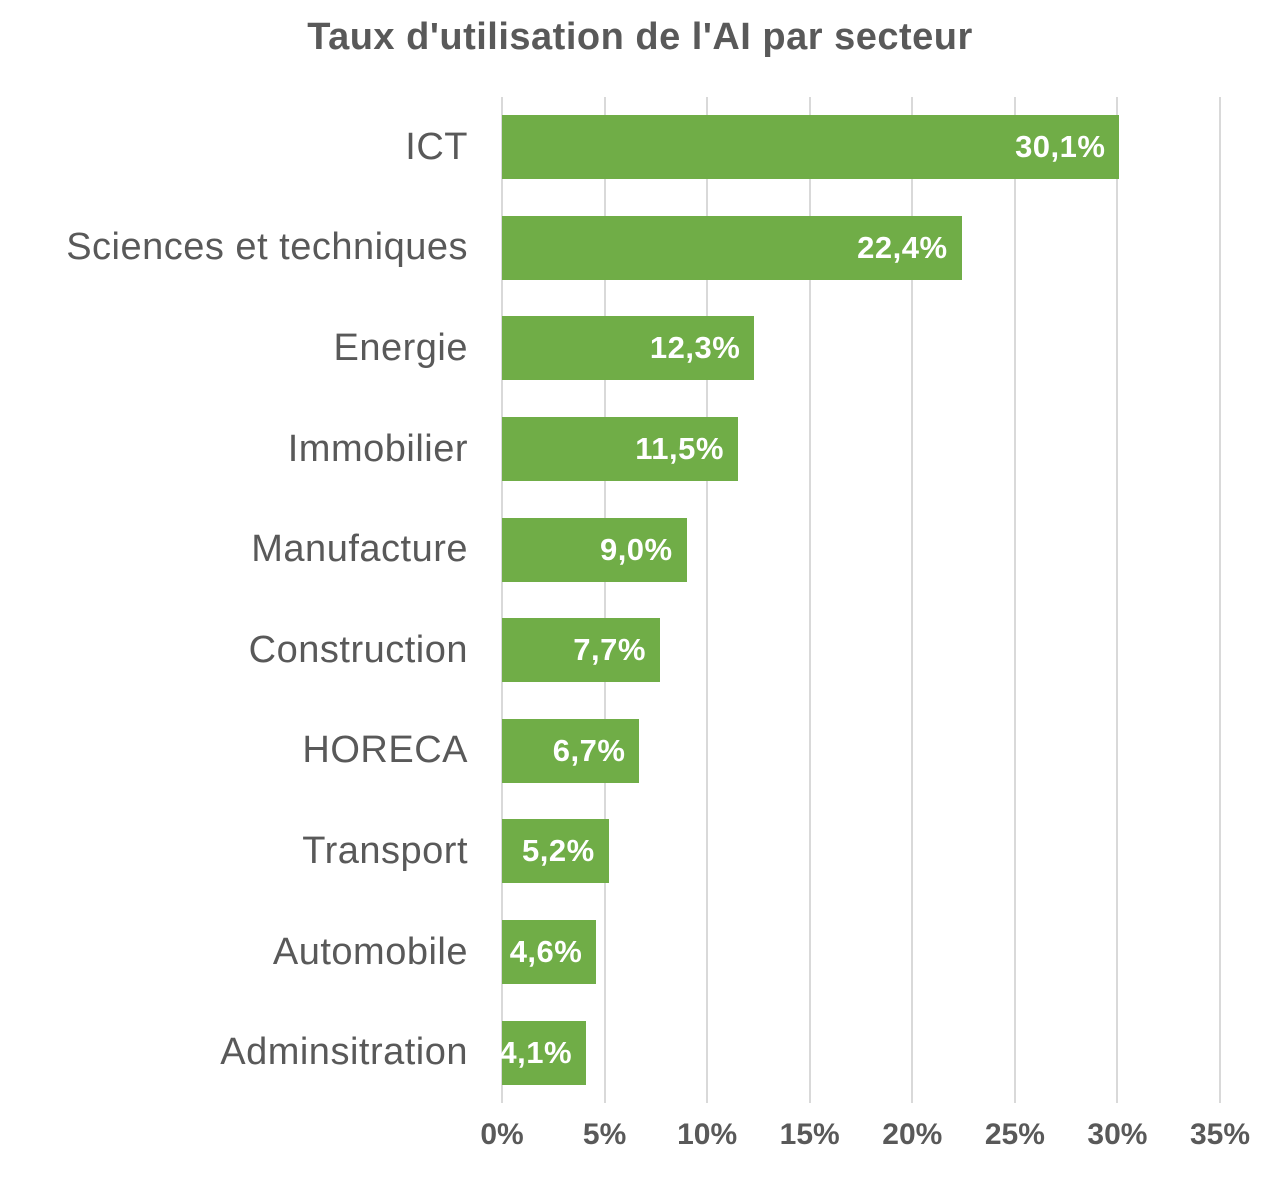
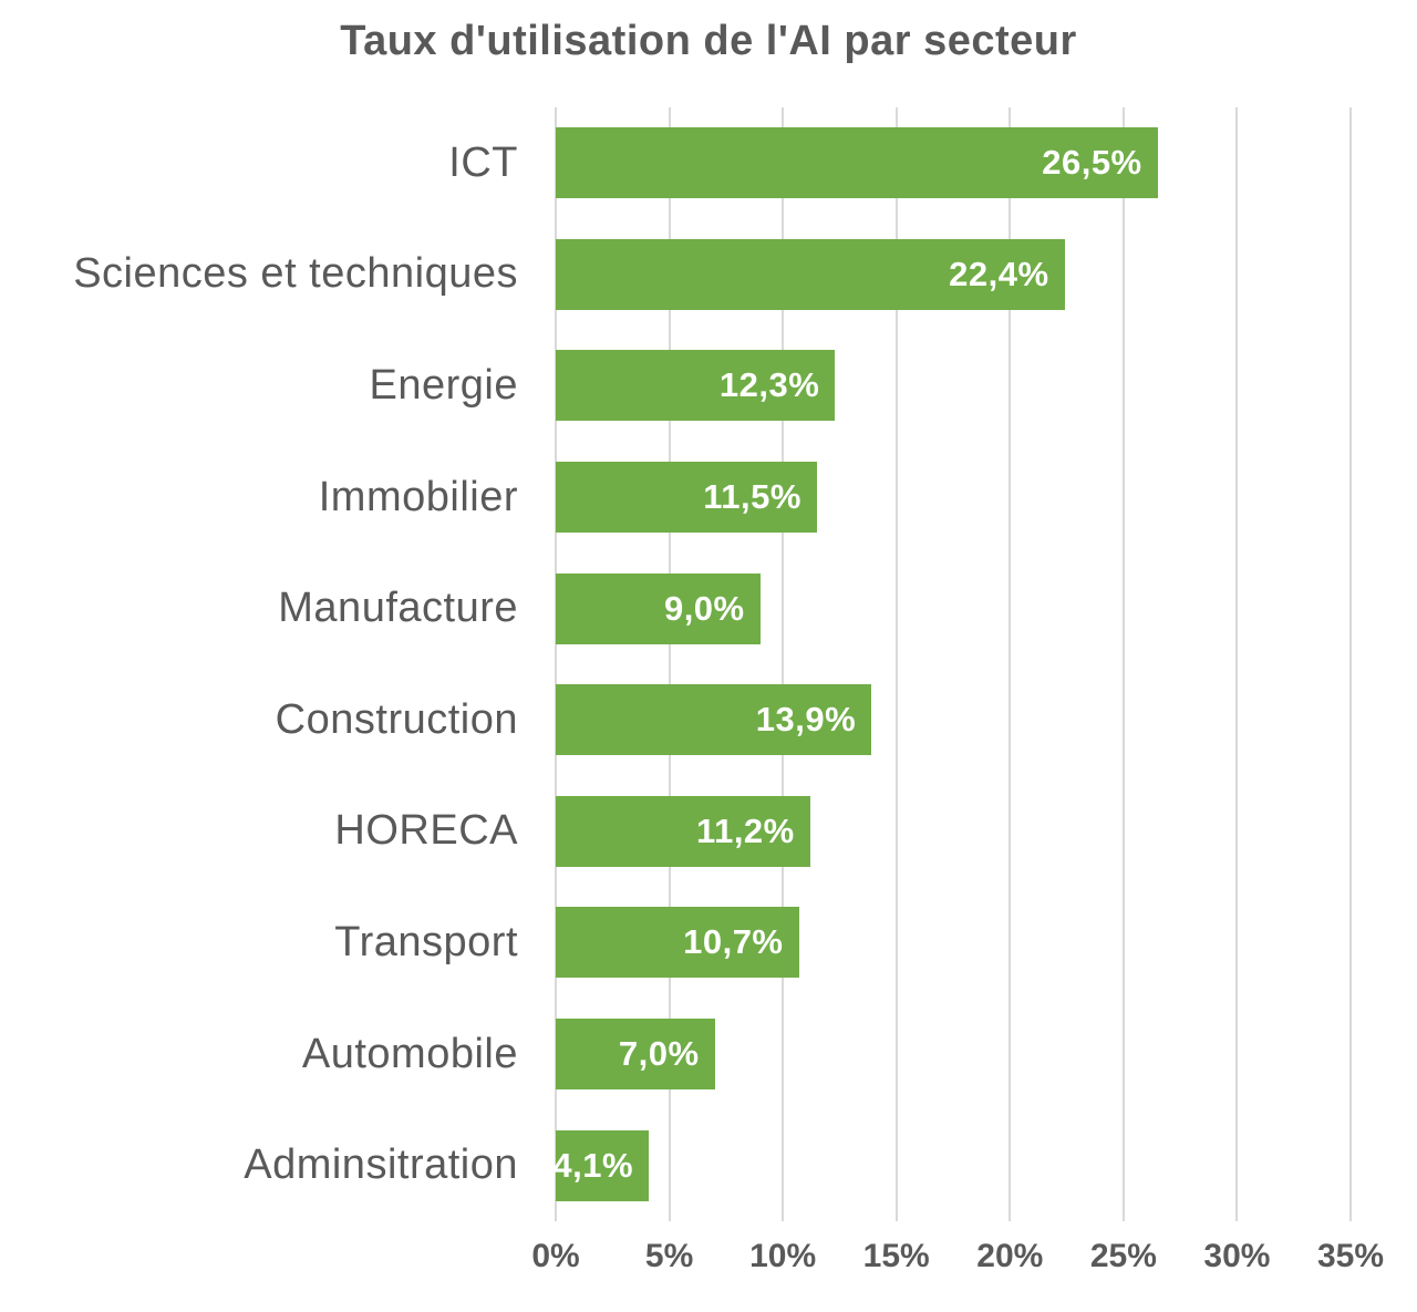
ICT: 30,1% -> 26,5%
Construction: 7,7% -> 13,9%
HORECA: 6,7% -> 11,2%
Transport: 5,2% -> 10,7%
Automobile: 4,6% -> 7,0%
